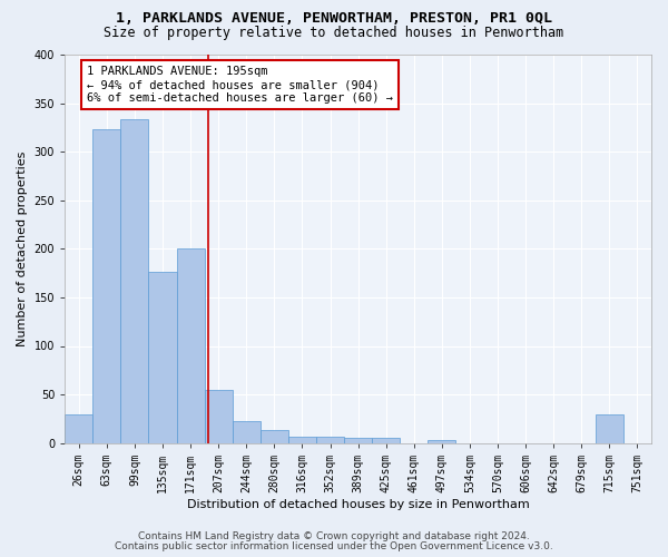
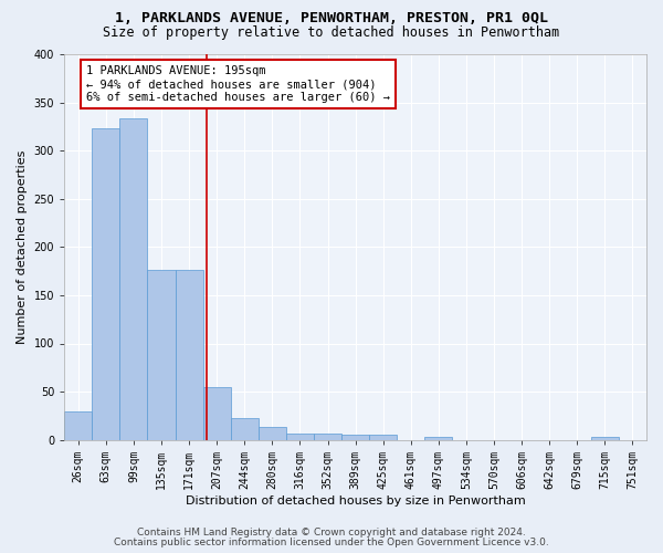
171sqm: 200 -> 176
715sqm: 30 -> 3
